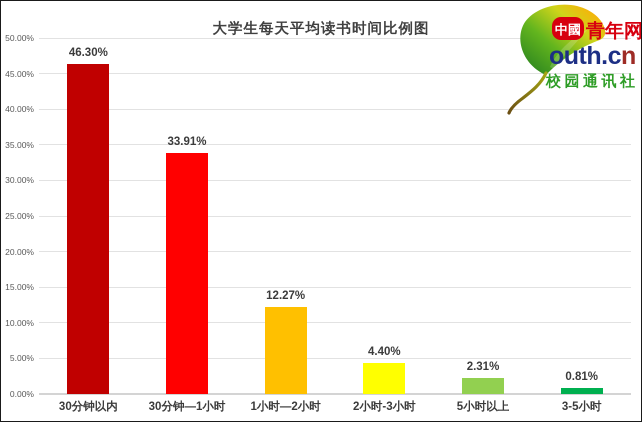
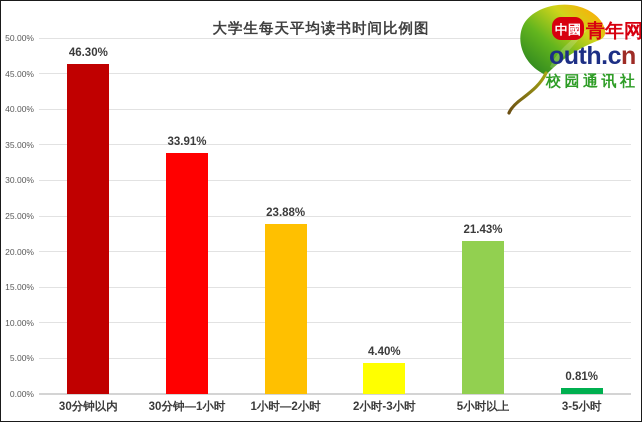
1小时—2小时: 12.27% -> 23.88%
5小时以上: 2.31% -> 21.43%
